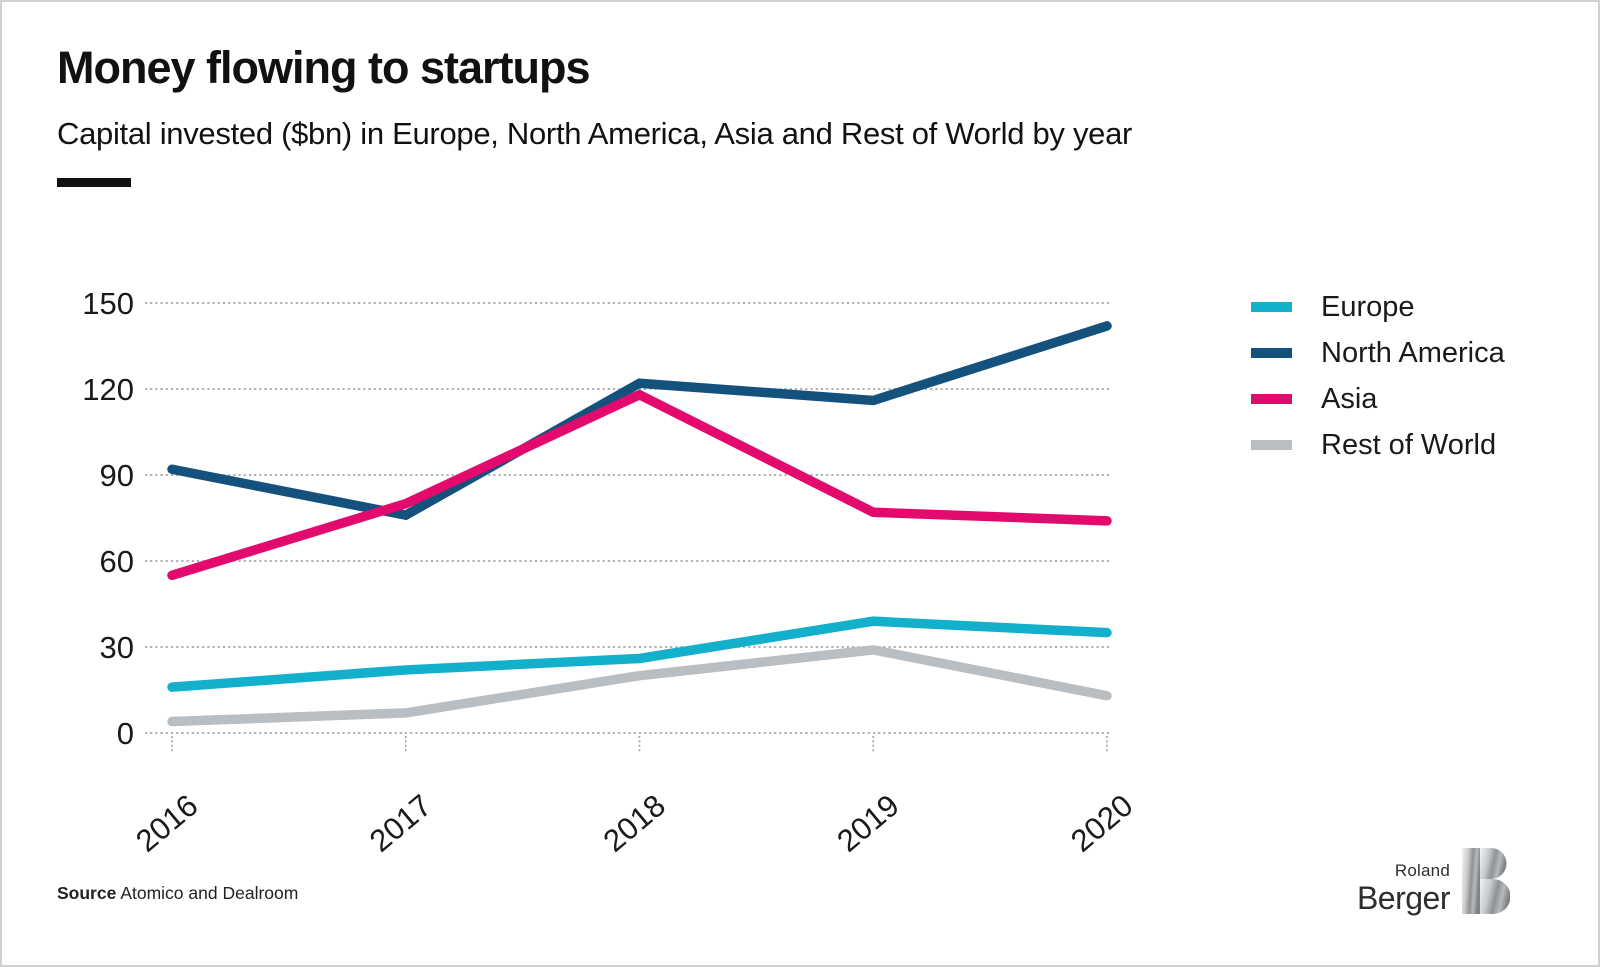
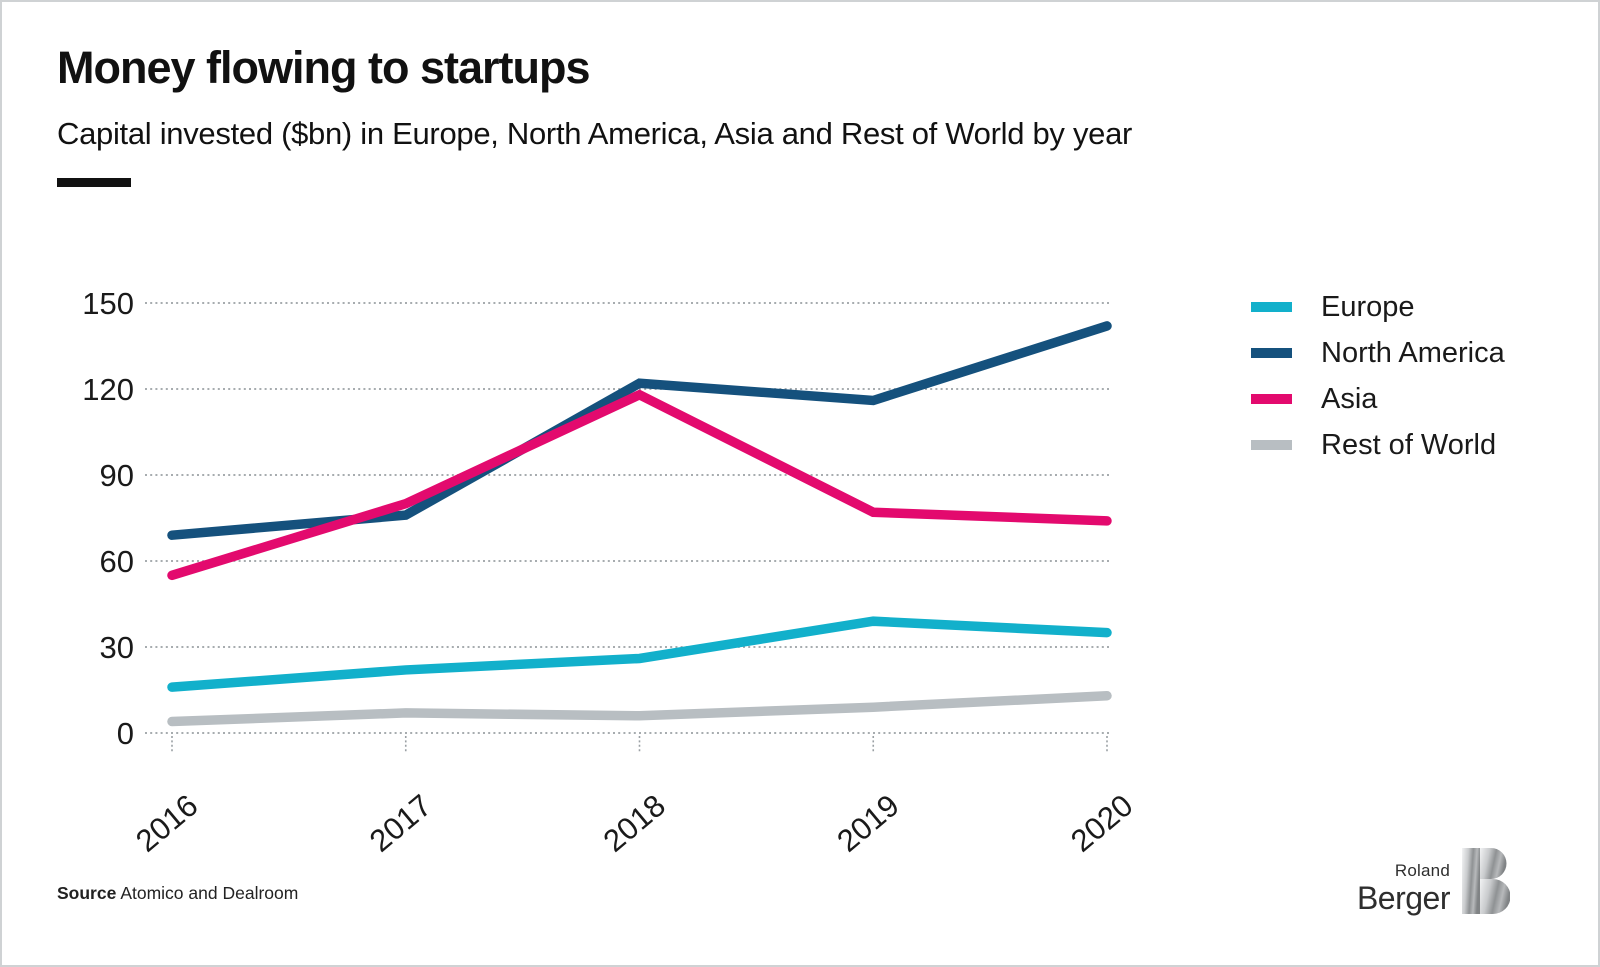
North America/2016: 92 -> 69
Rest of World/2018: 20 -> 6
Rest of World/2019: 29 -> 9
